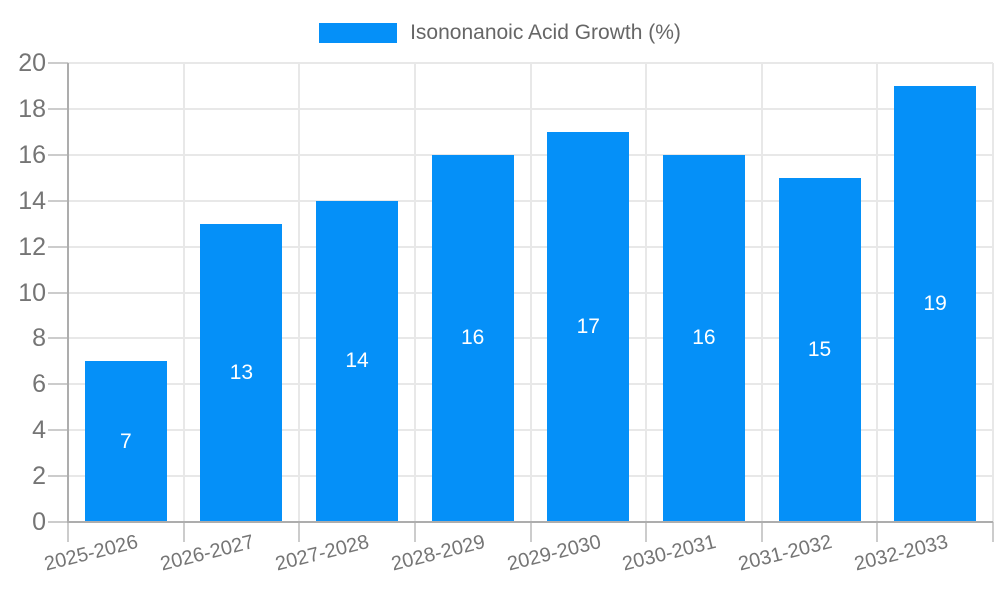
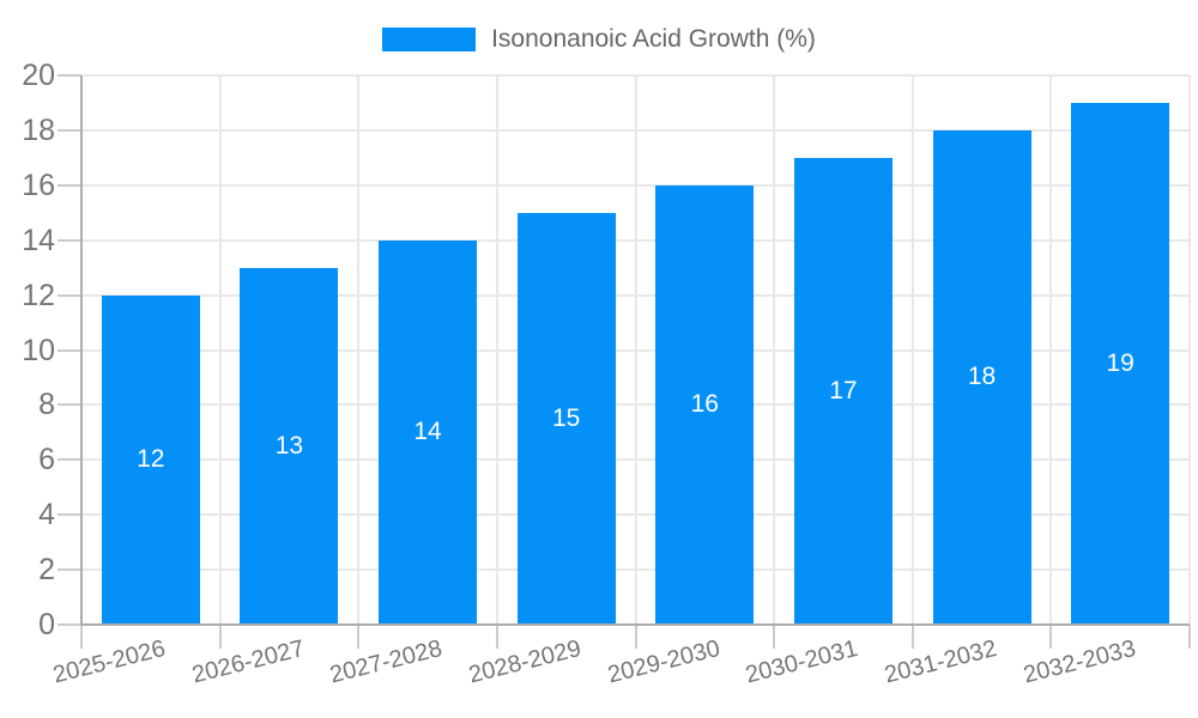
2025-2026: 7 -> 12
2028-2029: 16 -> 15
2029-2030: 17 -> 16
2030-2031: 16 -> 17
2031-2032: 15 -> 18
